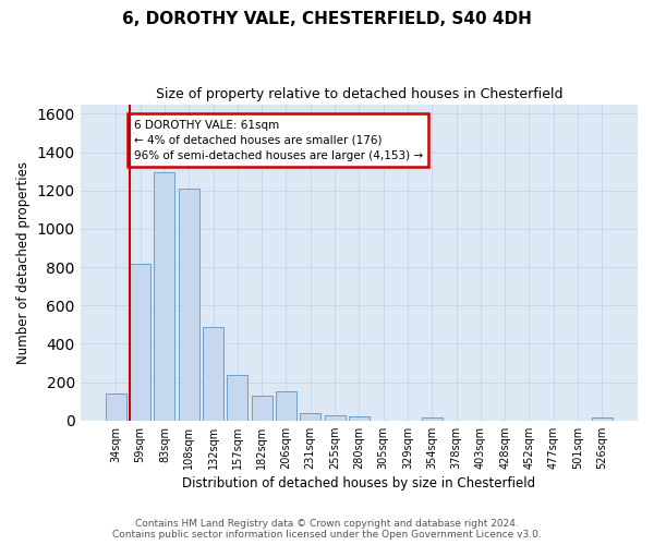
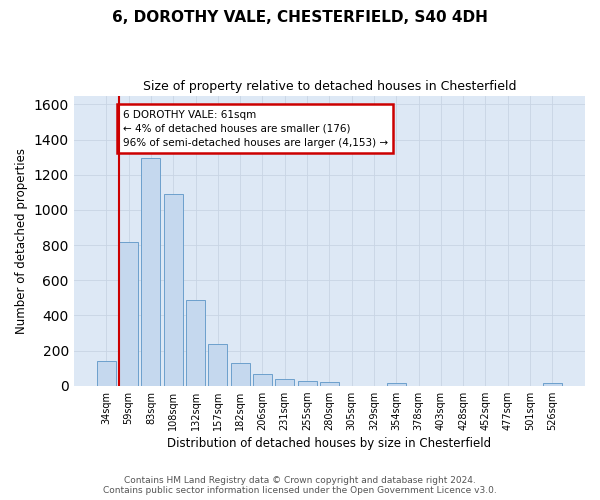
108sqm: 1210 -> 1090
206sqm: 150 -> 70
